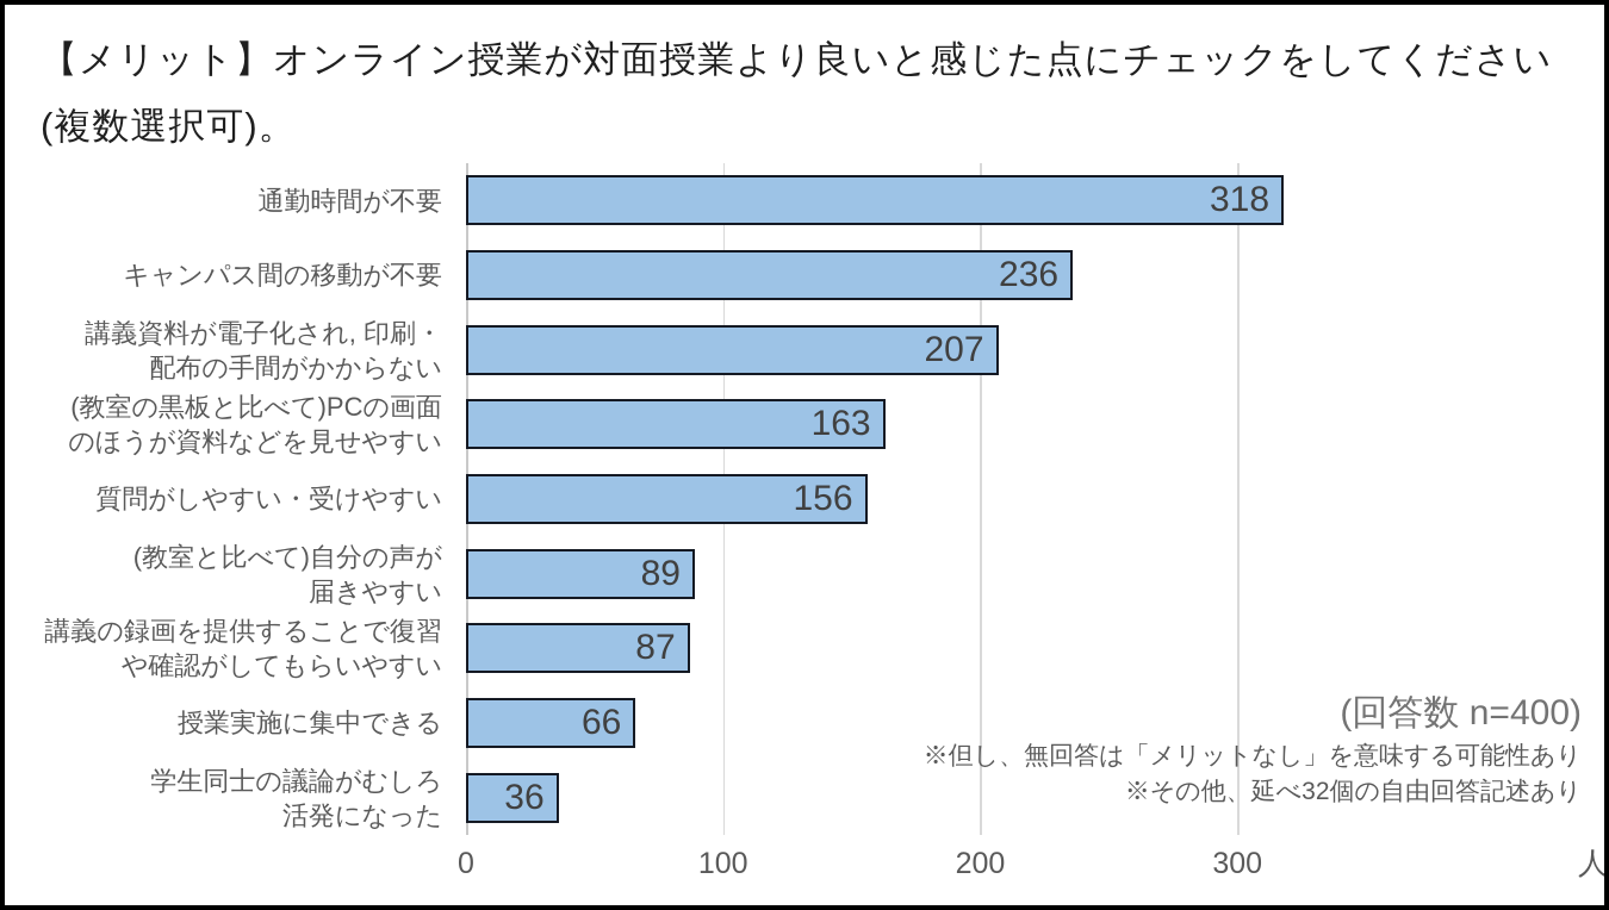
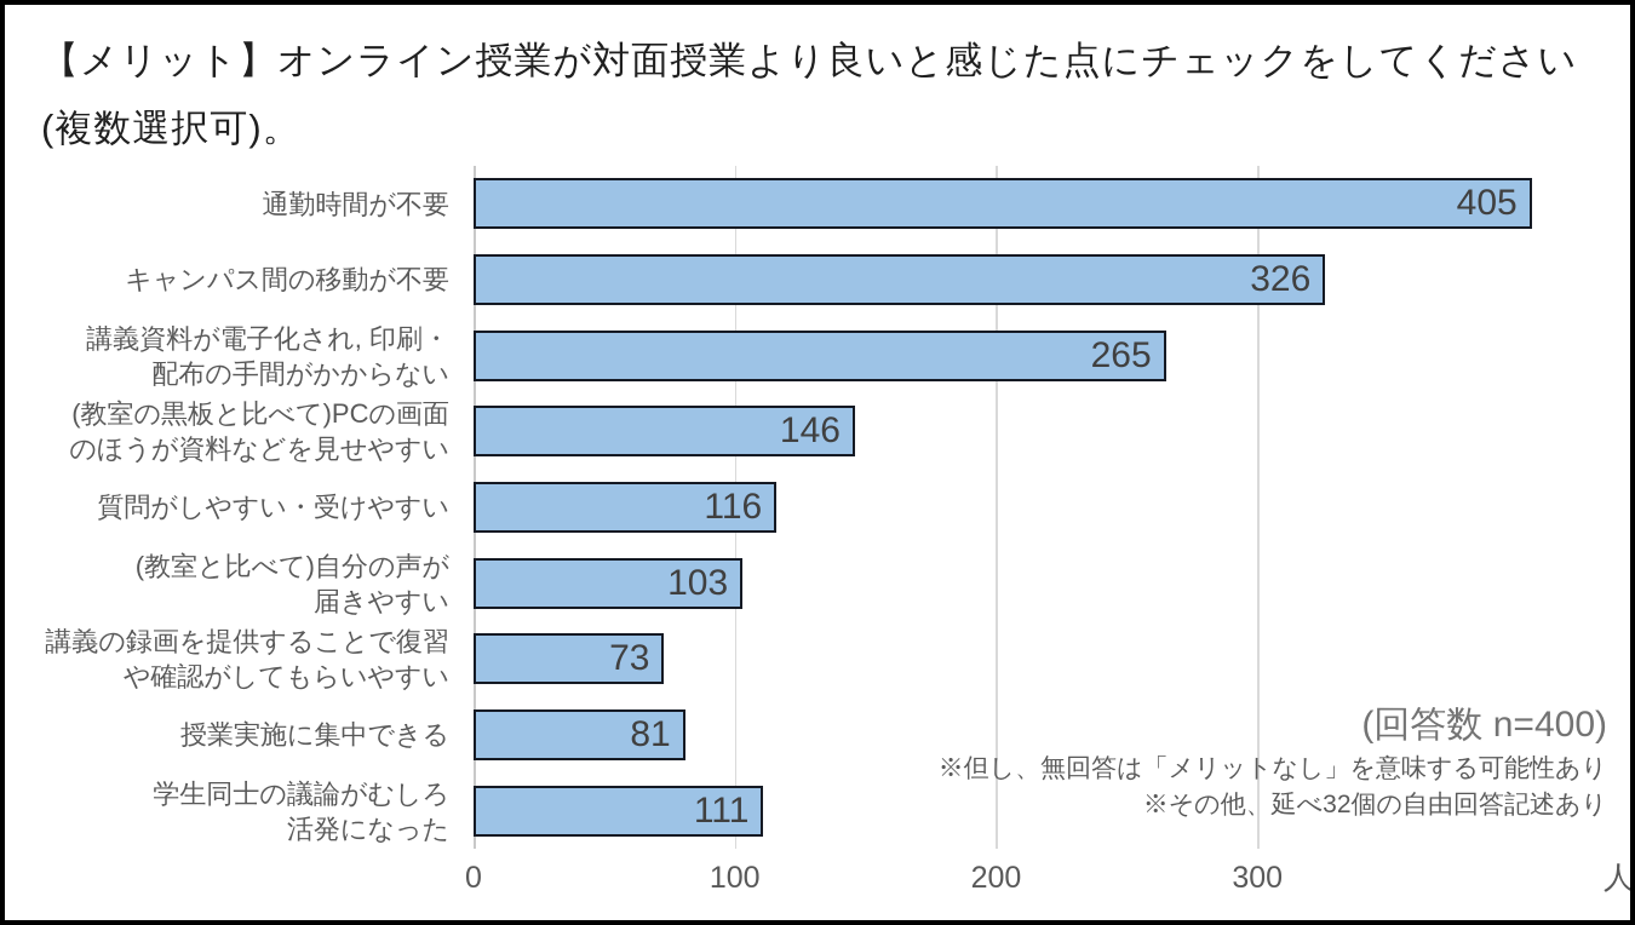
通勤時間が不要: 318 -> 405
キャンパス間の移動が不要: 236 -> 326
講義資料が電子化され, 印刷・ 配布の手間がかからない: 207 -> 265
(教室の黒板と比べて)PCの画面 のほうが資料などを見せやすい: 163 -> 146
質問がしやすい・受けやすい: 156 -> 116
(教室と比べて)自分の声が 届きやすい: 89 -> 103
講義の録画を提供することで復習 や確認がしてもらいやすい: 87 -> 73
授業実施に集中できる: 66 -> 81
学生同士の議論がむしろ 活発になった: 36 -> 111
